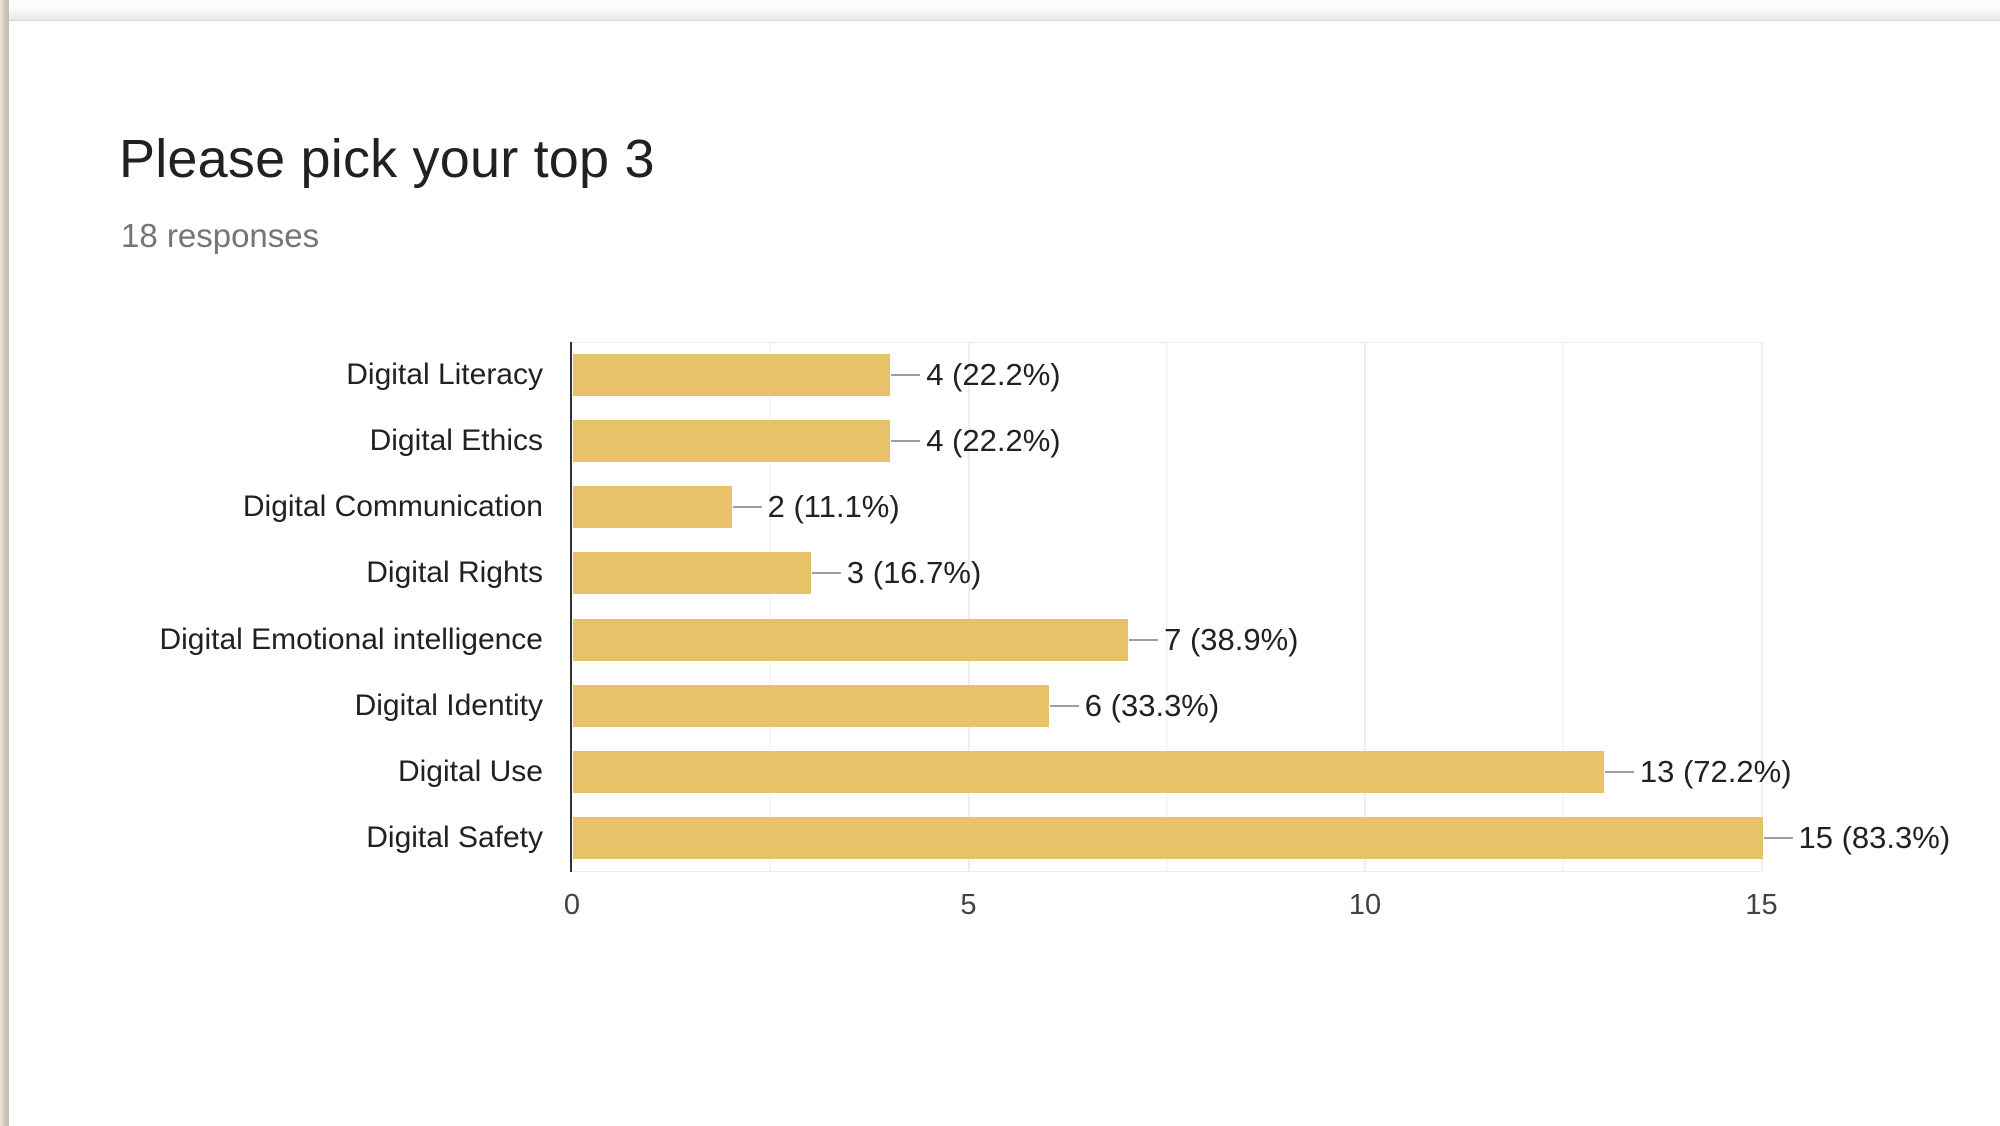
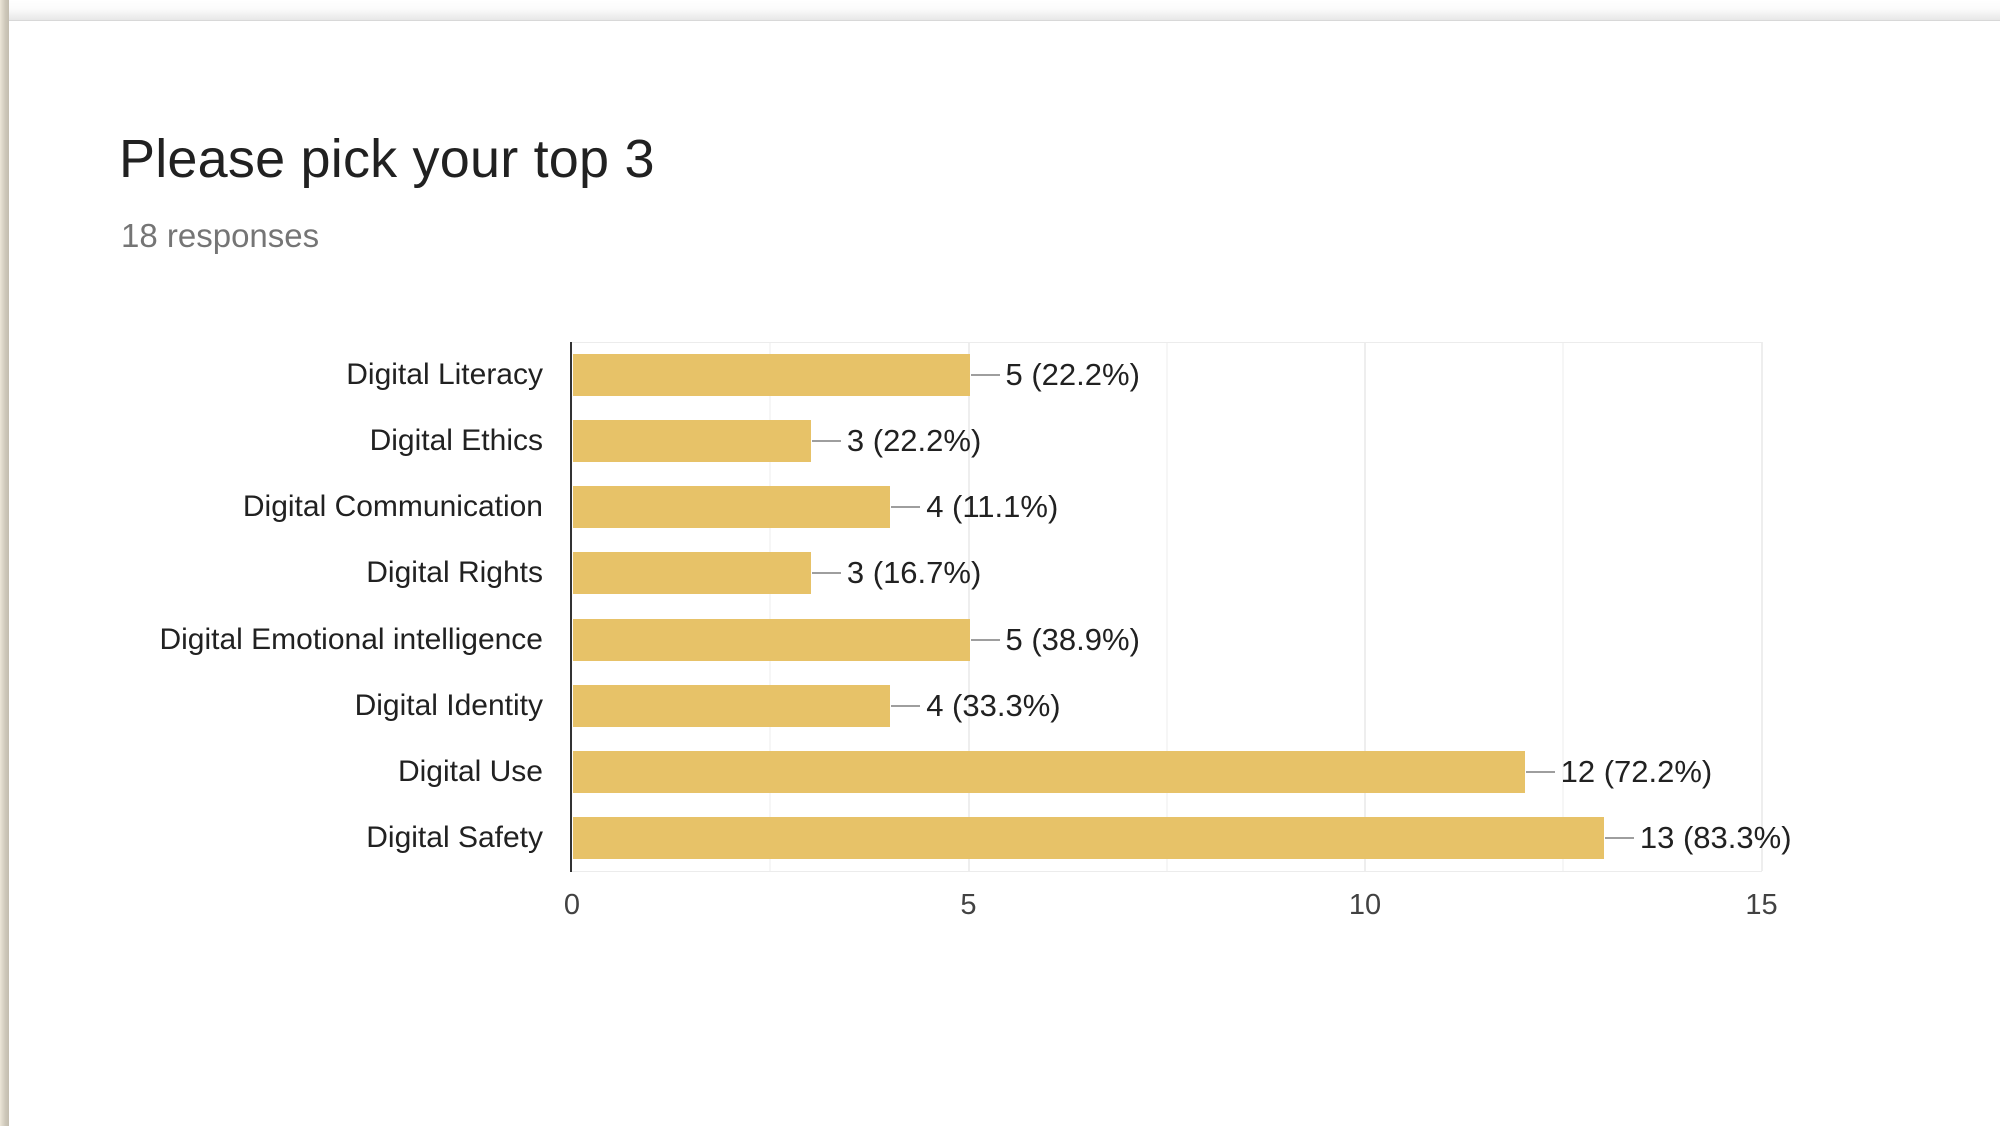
Digital Literacy: 4 -> 5
Digital Ethics: 4 -> 3
Digital Communication: 2 -> 4
Digital Emotional intelligence: 7 -> 5
Digital Identity: 6 -> 4
Digital Use: 13 -> 12
Digital Safety: 15 -> 13
